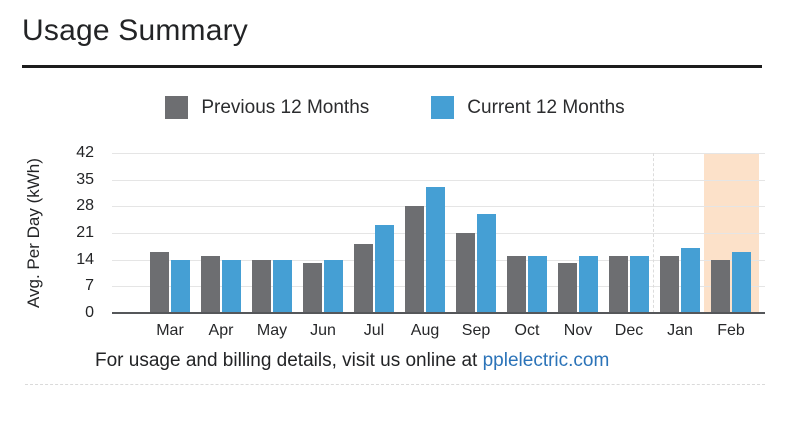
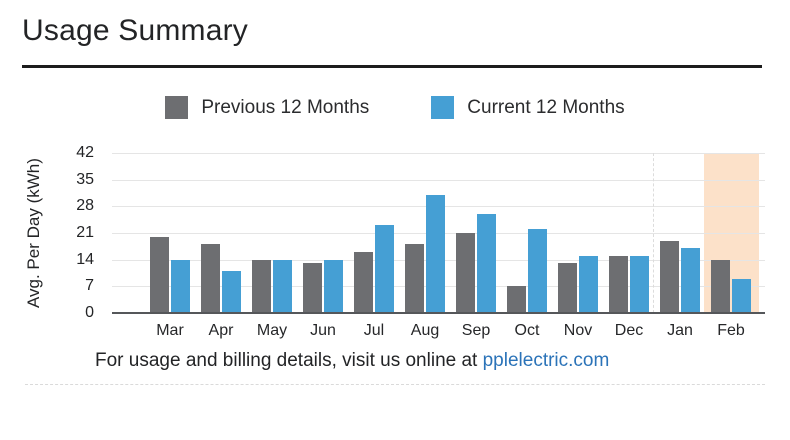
Previous 12 Months/Mar: 16 -> 20
Previous 12 Months/Apr: 15 -> 18
Current 12 Months/Apr: 14 -> 11
Previous 12 Months/Jul: 18 -> 16
Previous 12 Months/Aug: 28 -> 18
Current 12 Months/Aug: 33 -> 31
Previous 12 Months/Oct: 15 -> 7
Current 12 Months/Oct: 15 -> 22
Previous 12 Months/Jan: 15 -> 19
Current 12 Months/Feb: 16 -> 9
